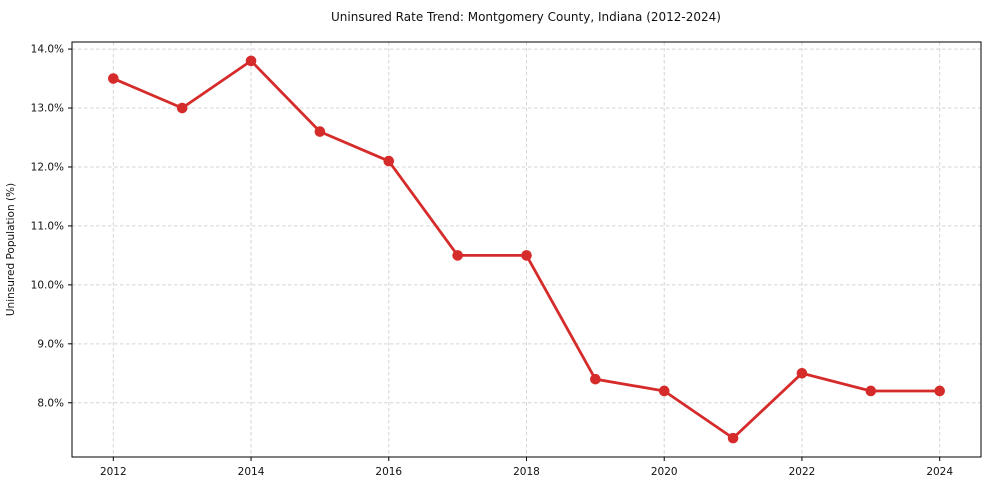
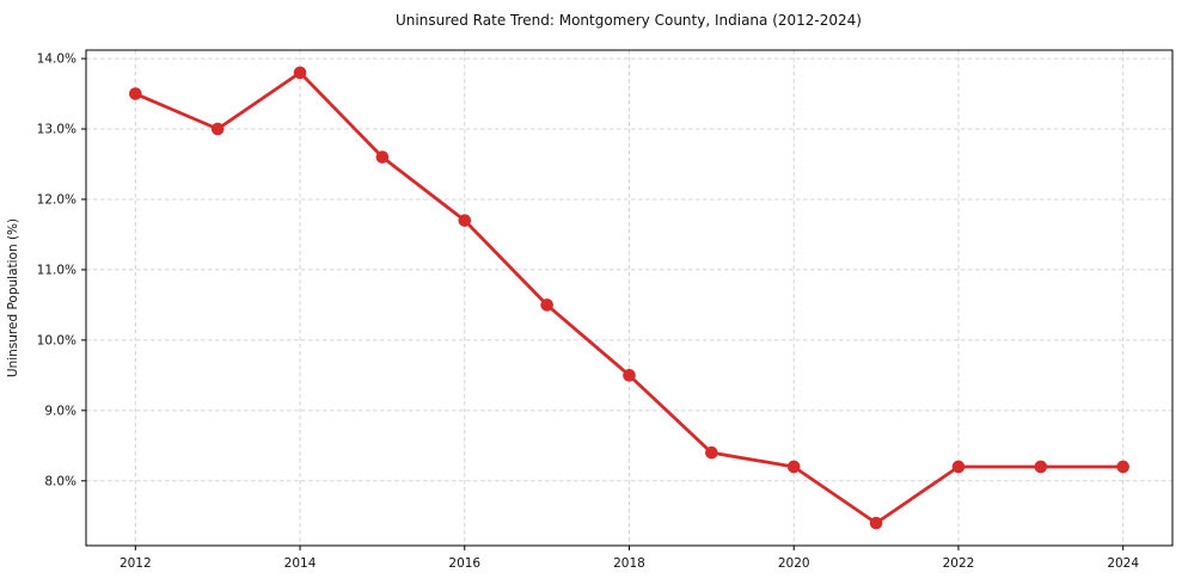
2016: 12.1% -> 11.7%
2018: 10.5% -> 9.5%
2022: 8.5% -> 8.2%
